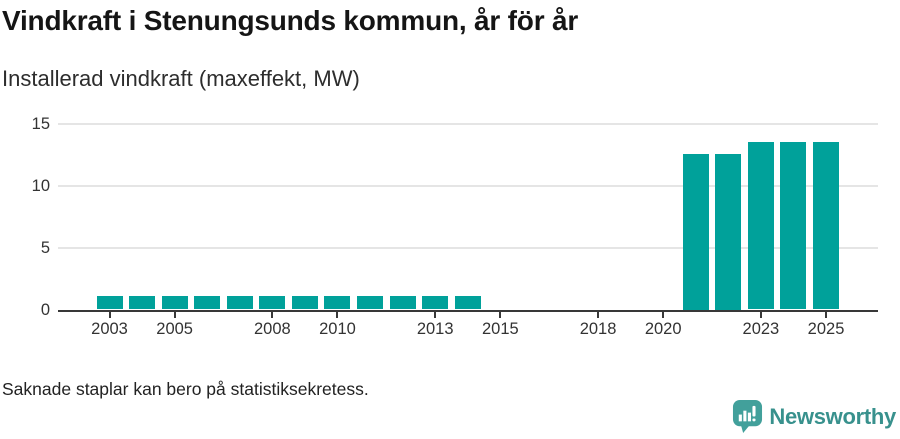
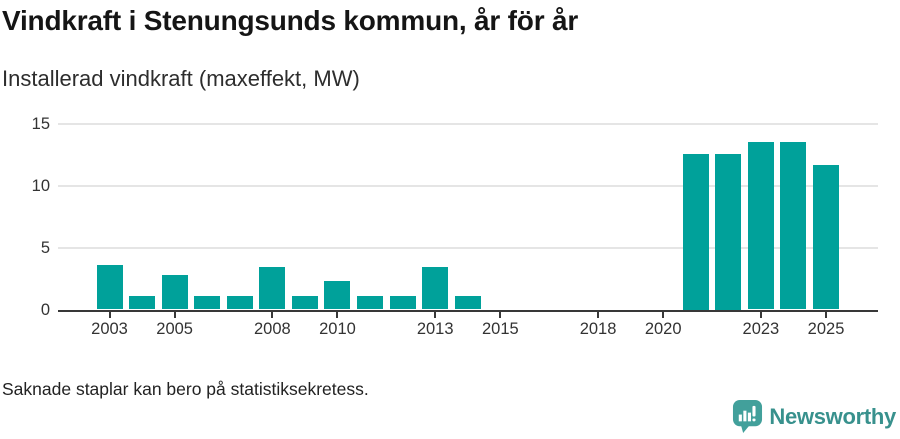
2003: 1.1 -> 3.6
2005: 1.1 -> 2.8
2008: 1.1 -> 3.4
2010: 1.1 -> 2.3
2013: 1.1 -> 3.4
2025: 13.5 -> 11.6
